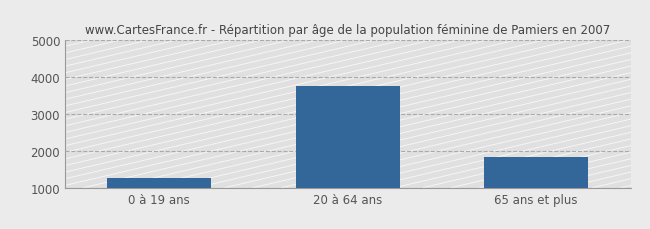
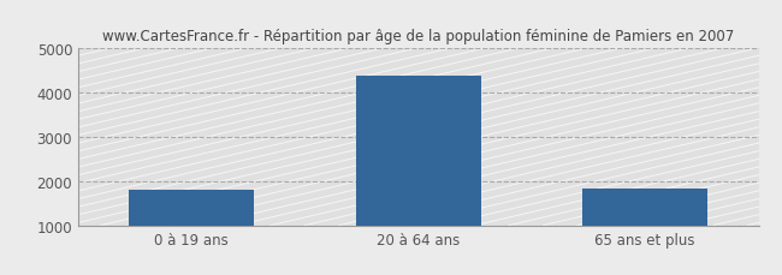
0 à 19 ans: 1250 -> 1800
20 à 64 ans: 3750 -> 4380
